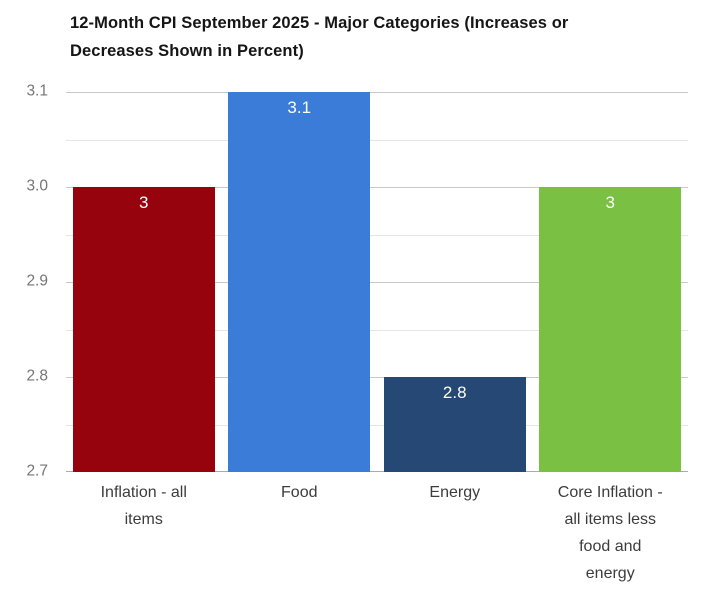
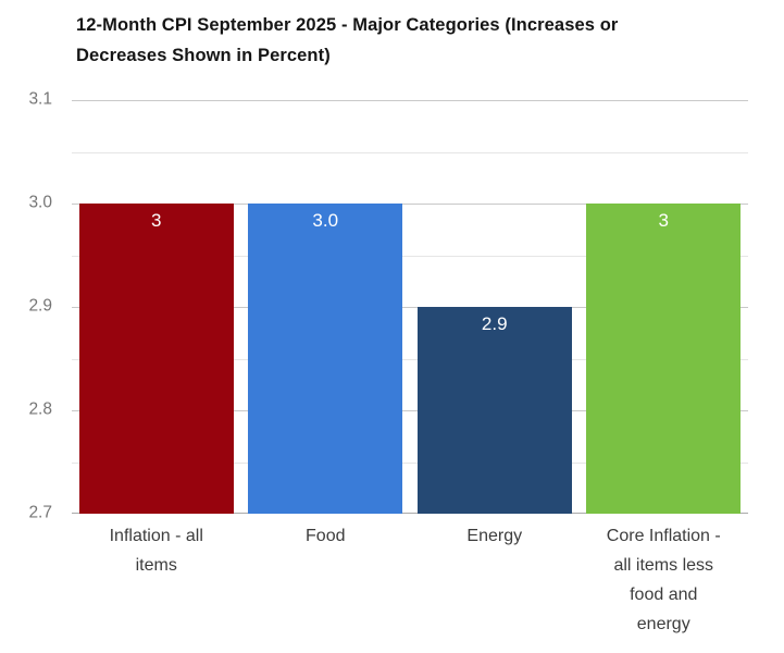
Food: 3.1 -> 3.0
Energy: 2.8 -> 2.9
